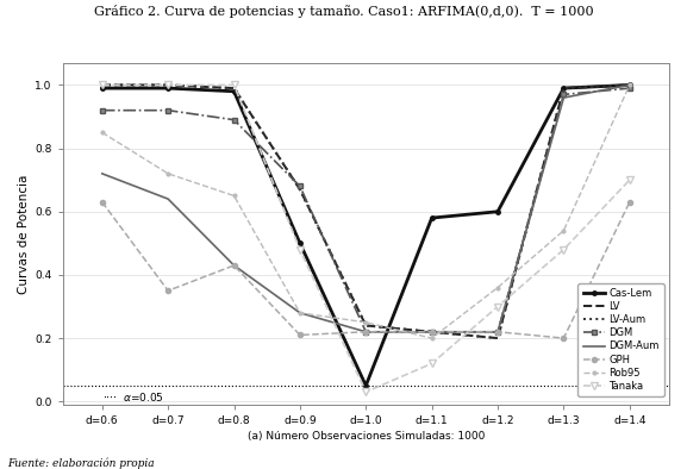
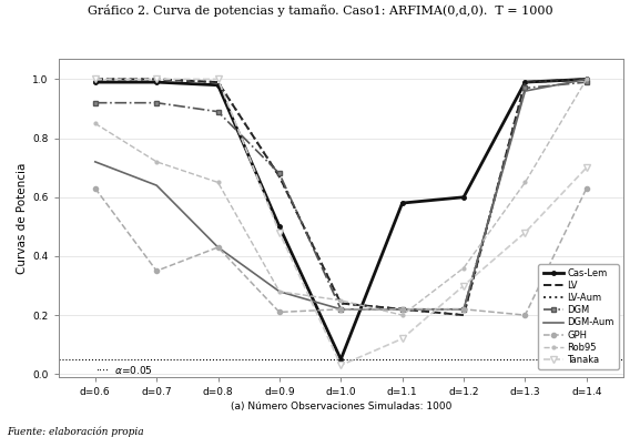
Rob95/d=1.3: 0.54 -> 0.65
